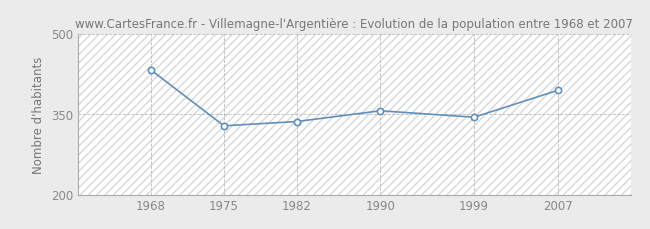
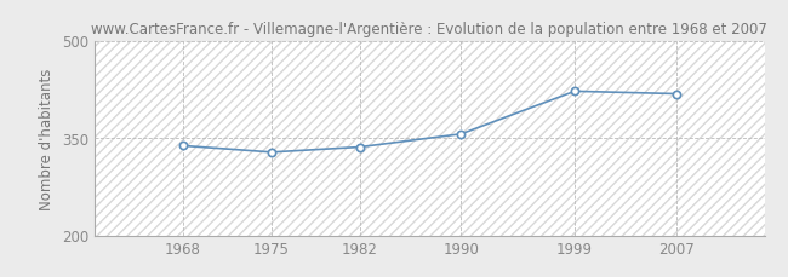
1968: 432 -> 338
1999: 344 -> 422
2007: 394 -> 418
